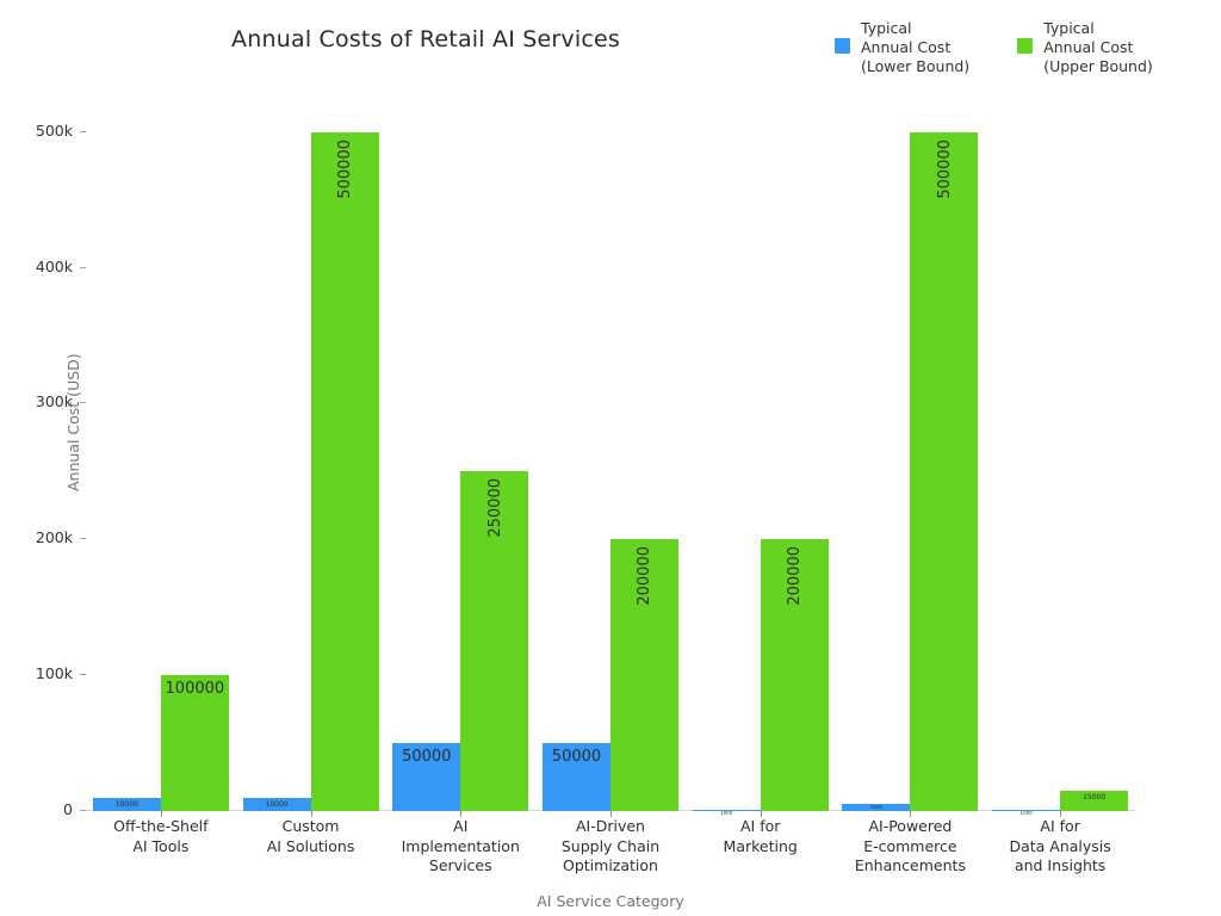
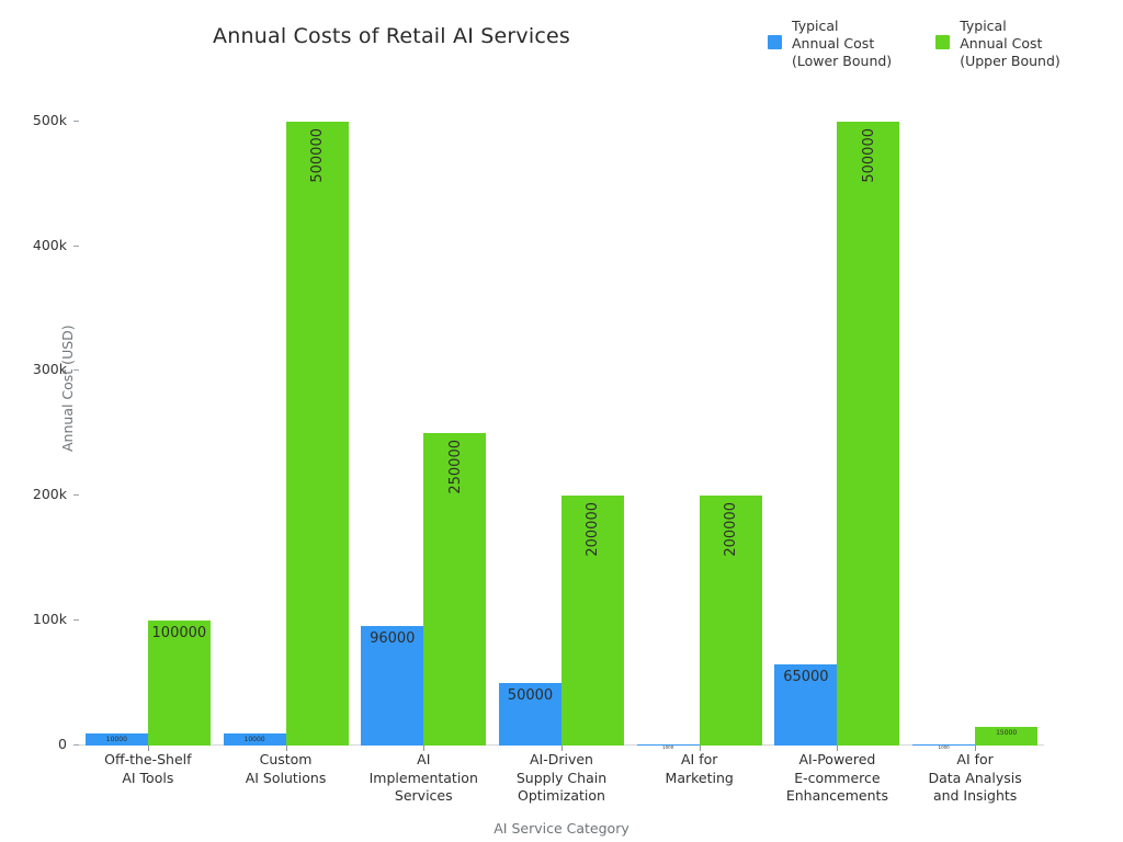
Typical Annual Cost (Lower Bound)/AI Implementation Services: 50000 -> 96000
Typical Annual Cost (Lower Bound)/AI-Powered E-commerce Enhancements: 5000 -> 65000
